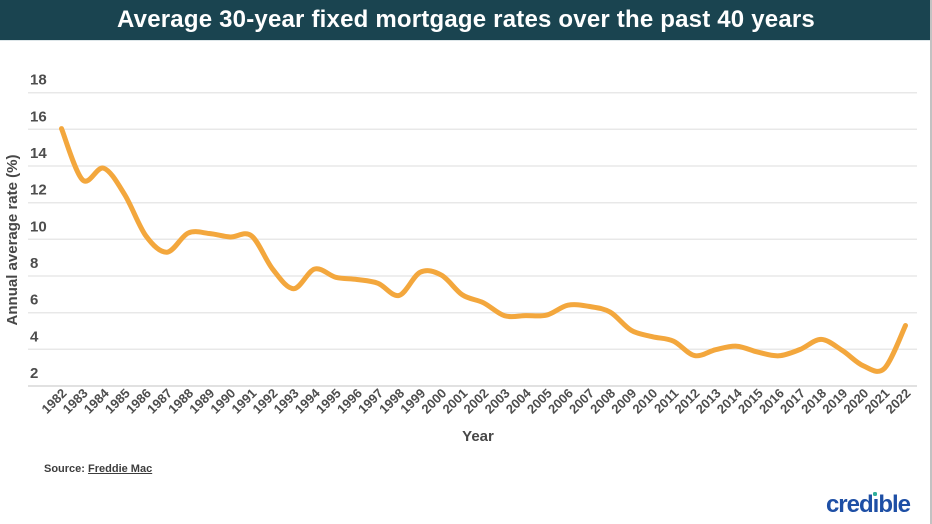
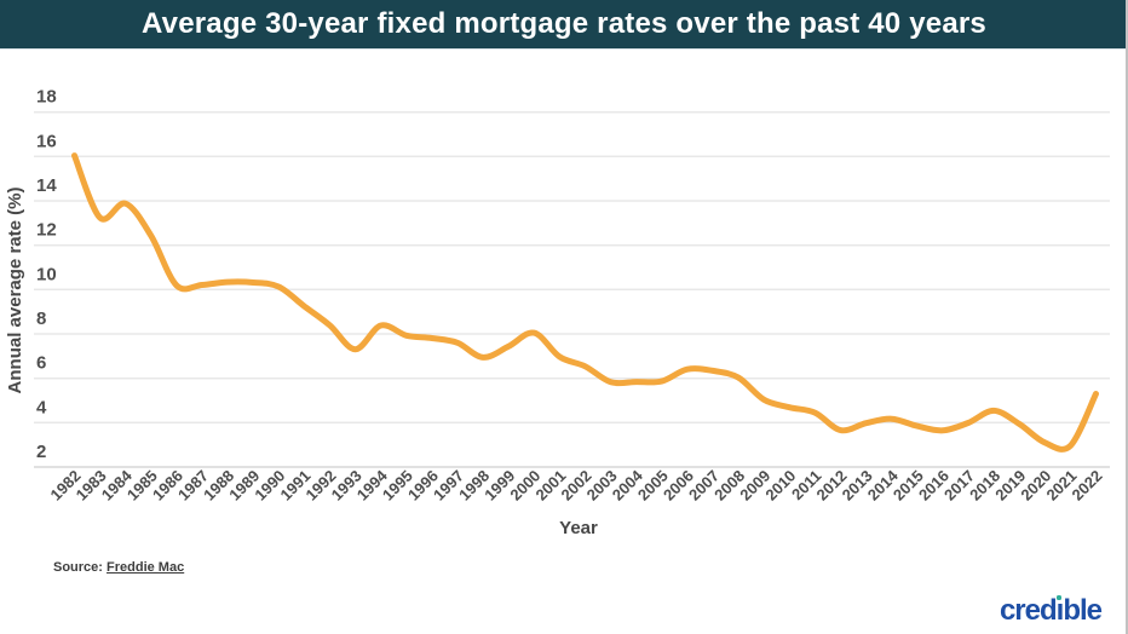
1987: 9.3 -> 10.2
1991: 10.2 -> 9.2
1999: 8.2 -> 7.4
